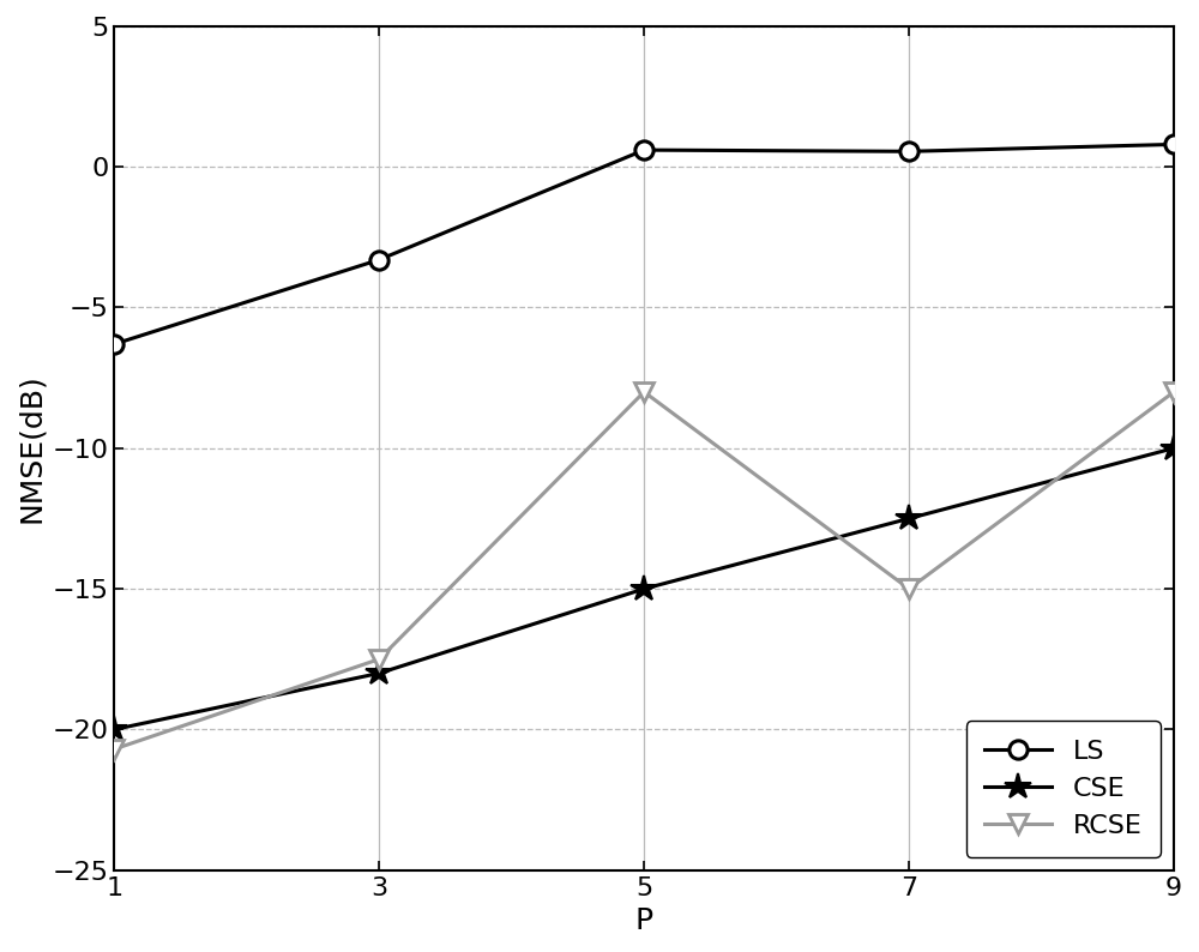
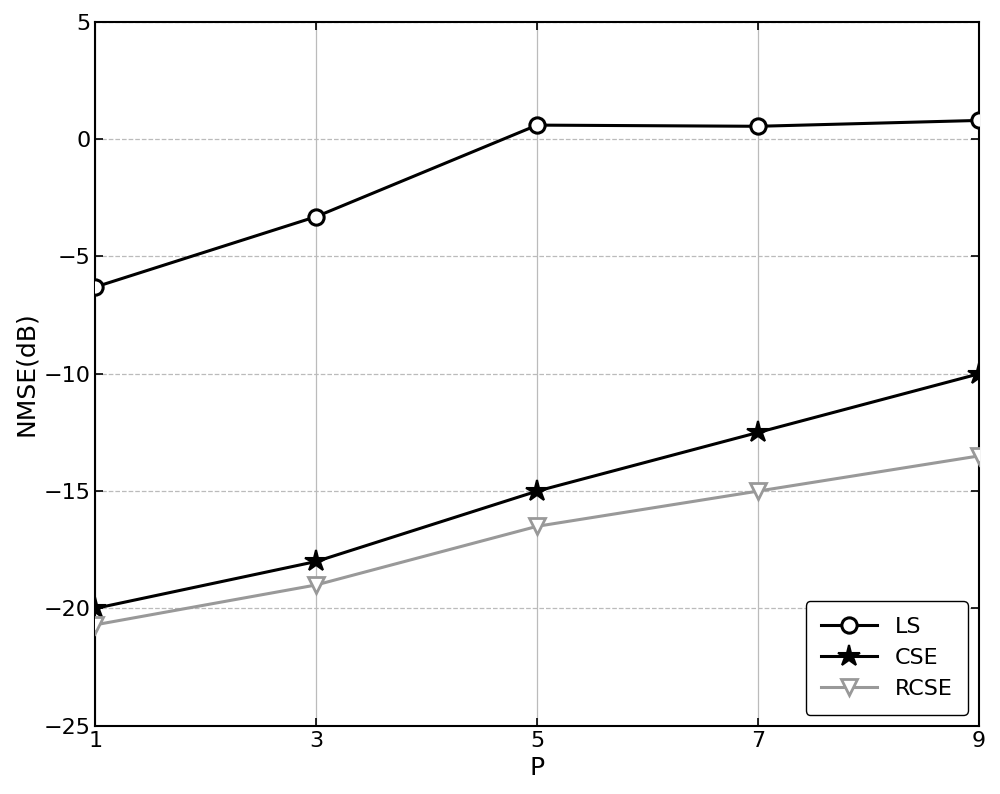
RCSE/3: -17.5 -> -19.0
RCSE/5: -8.0 -> -16.5
RCSE/9: -8.0 -> -13.5
